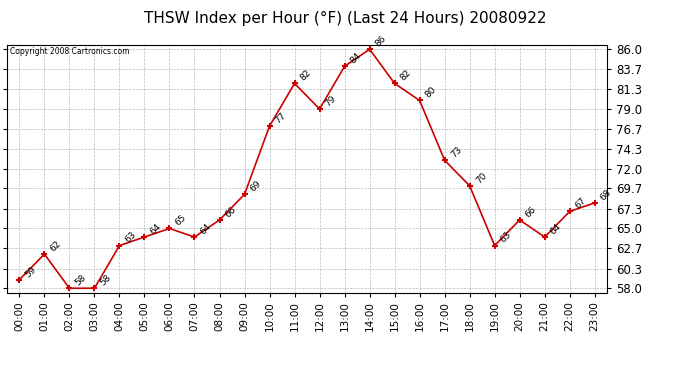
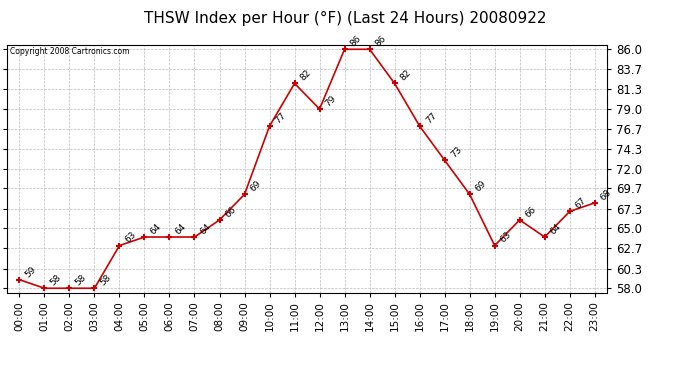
01:00: 62 -> 58
06:00: 65 -> 64
13:00: 84 -> 86
16:00: 80 -> 77
18:00: 70 -> 69
